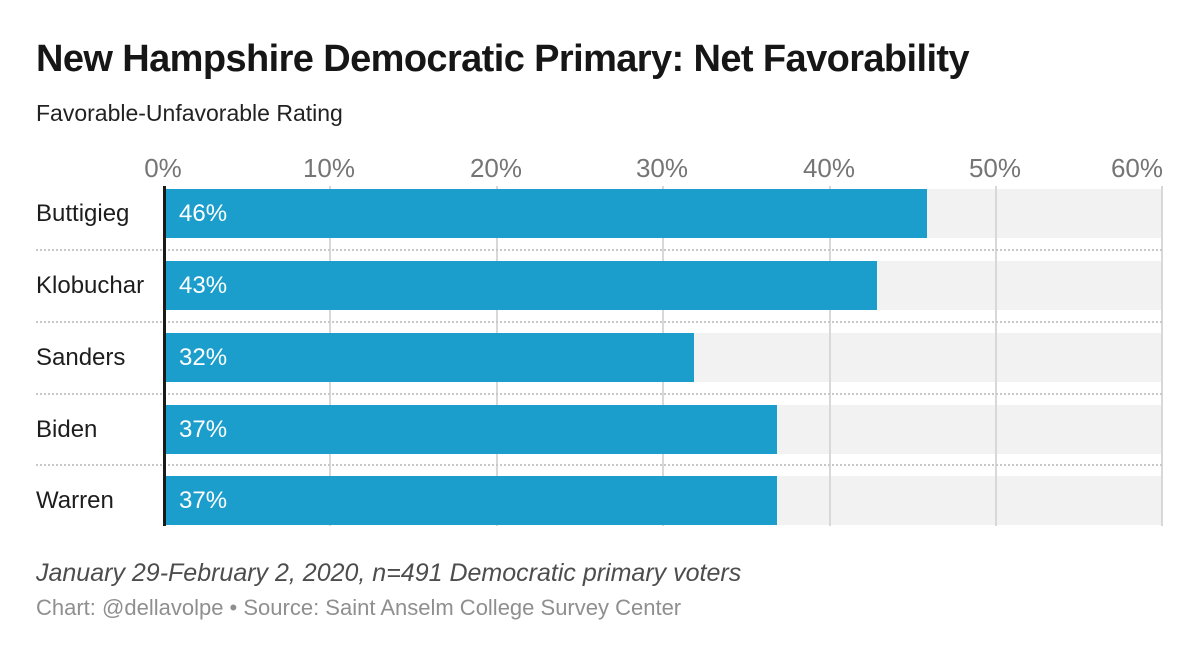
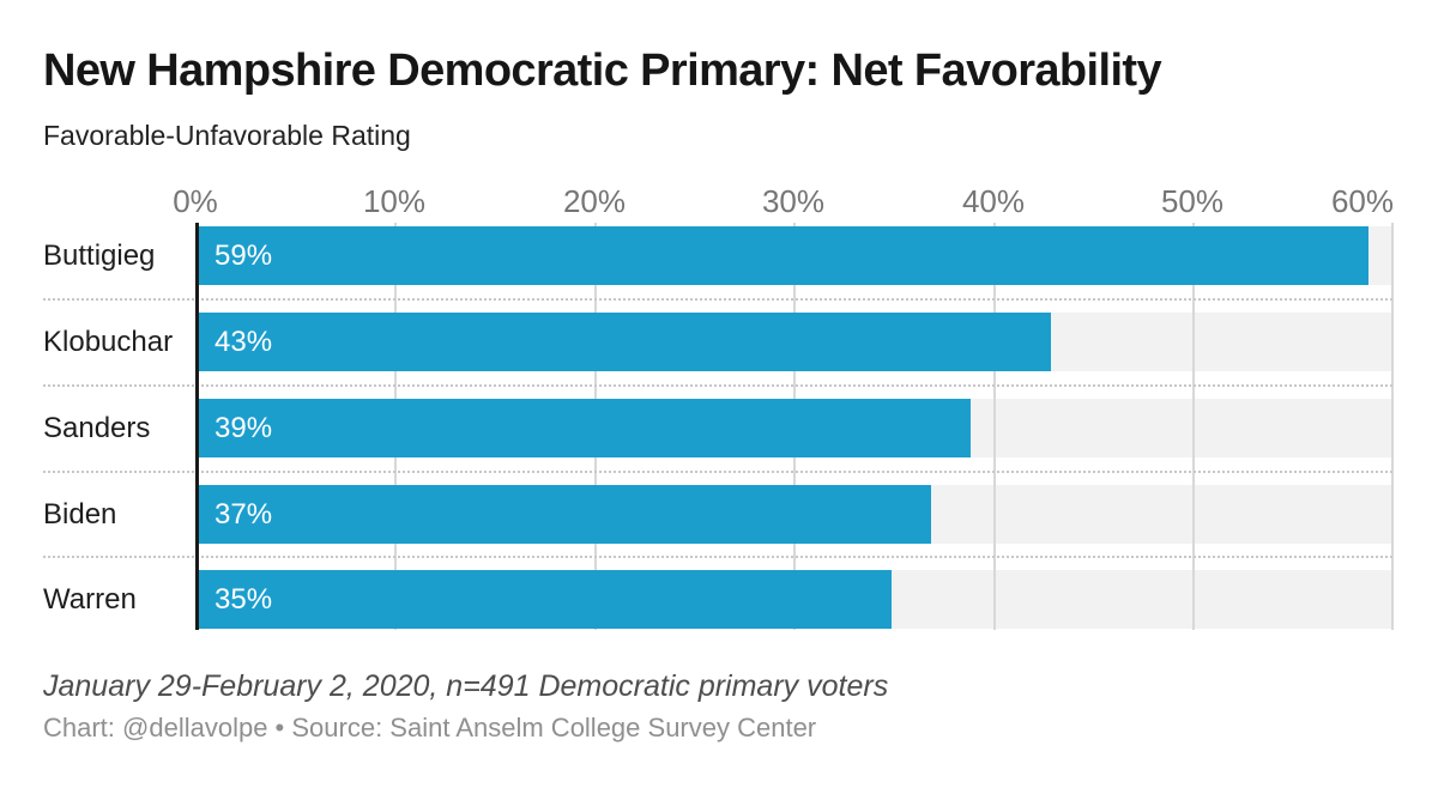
Buttigieg: 46% -> 59%
Sanders: 32% -> 39%
Warren: 37% -> 35%
